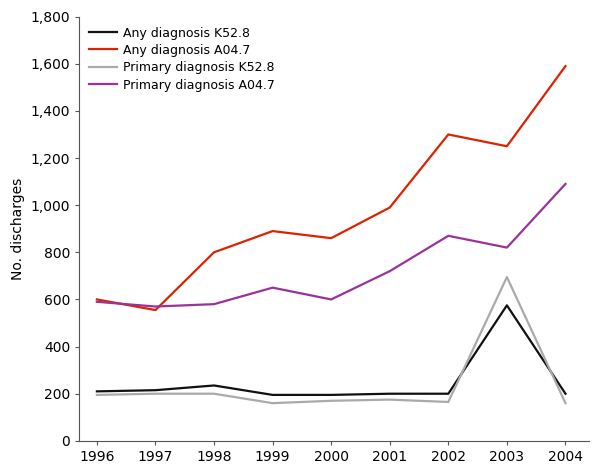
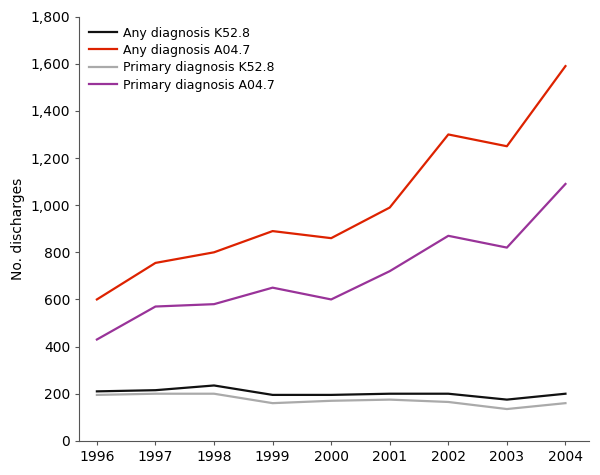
Primary diagnosis A04.7/1996: 590 -> 430
Any diagnosis A04.7/1997: 555 -> 755
Any diagnosis K52.8/2003: 575 -> 175
Primary diagnosis K52.8/2003: 695 -> 135
